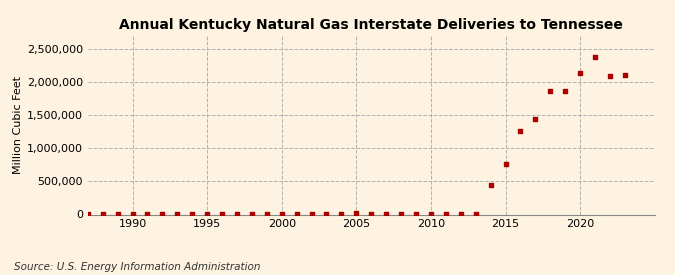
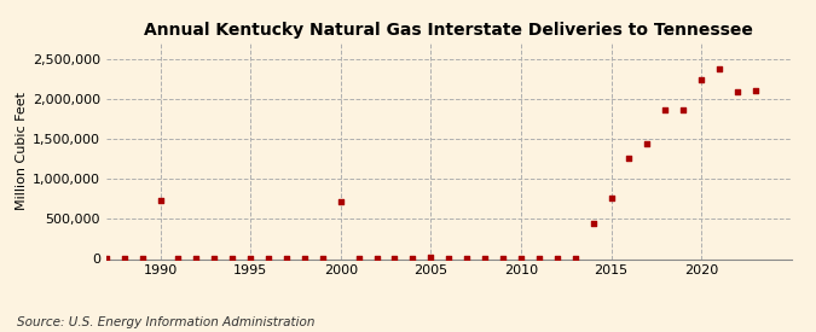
1990: 0 -> 740,000
2000: 0 -> 720,000
2020: 2,140,000 -> 2,240,000
